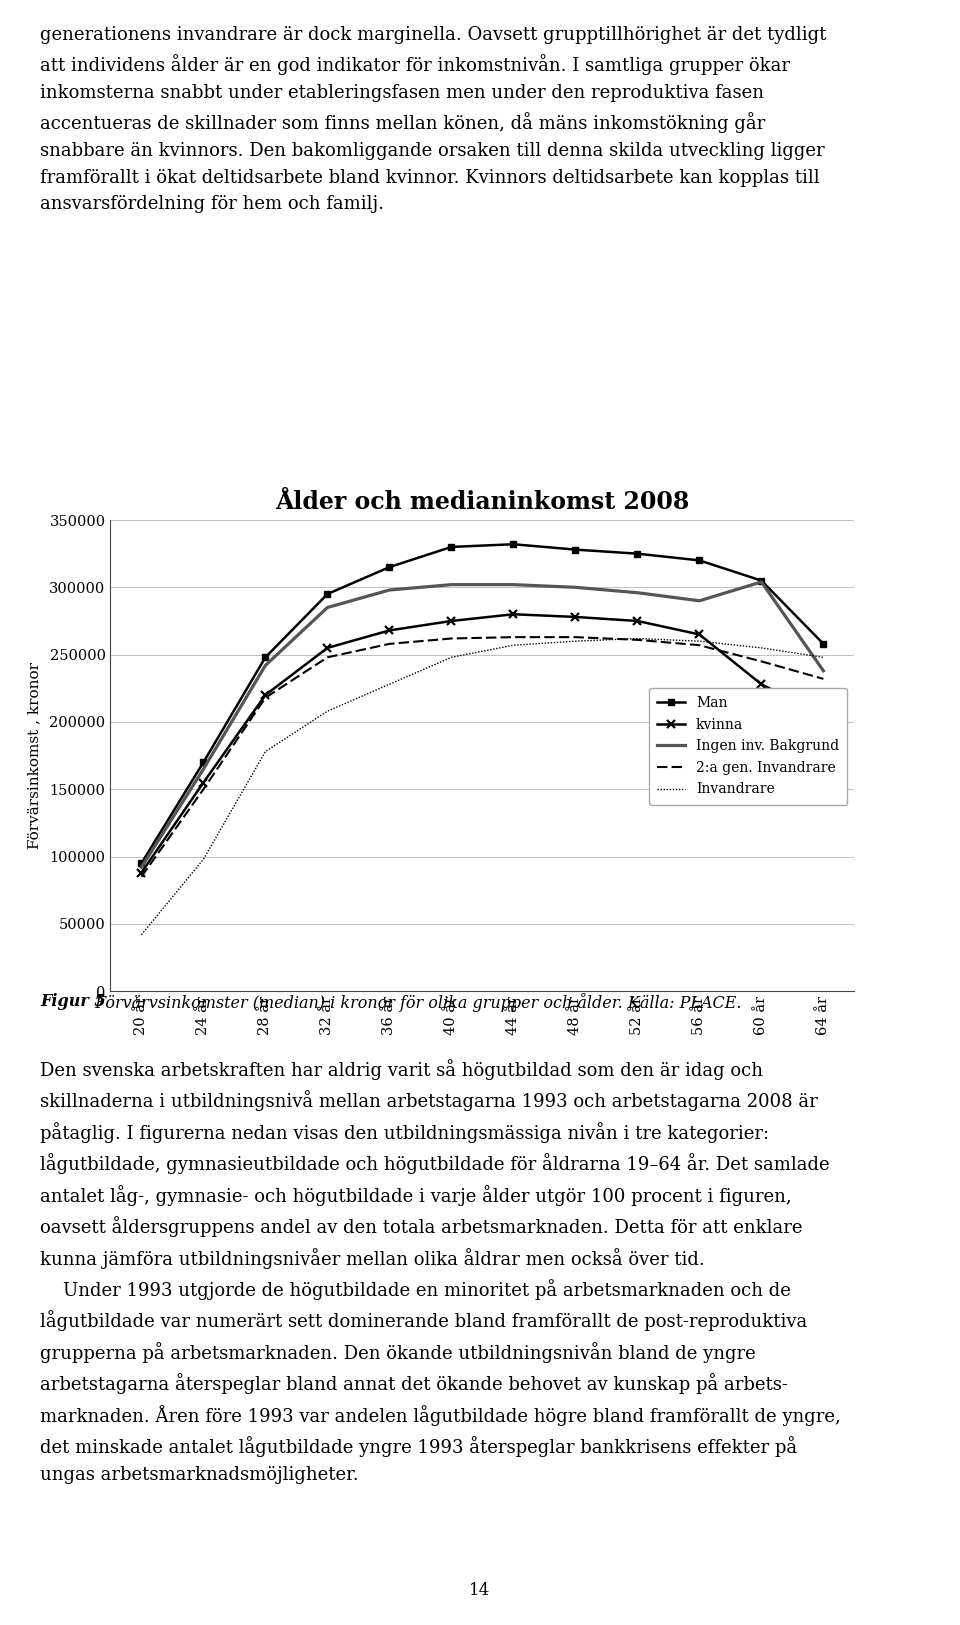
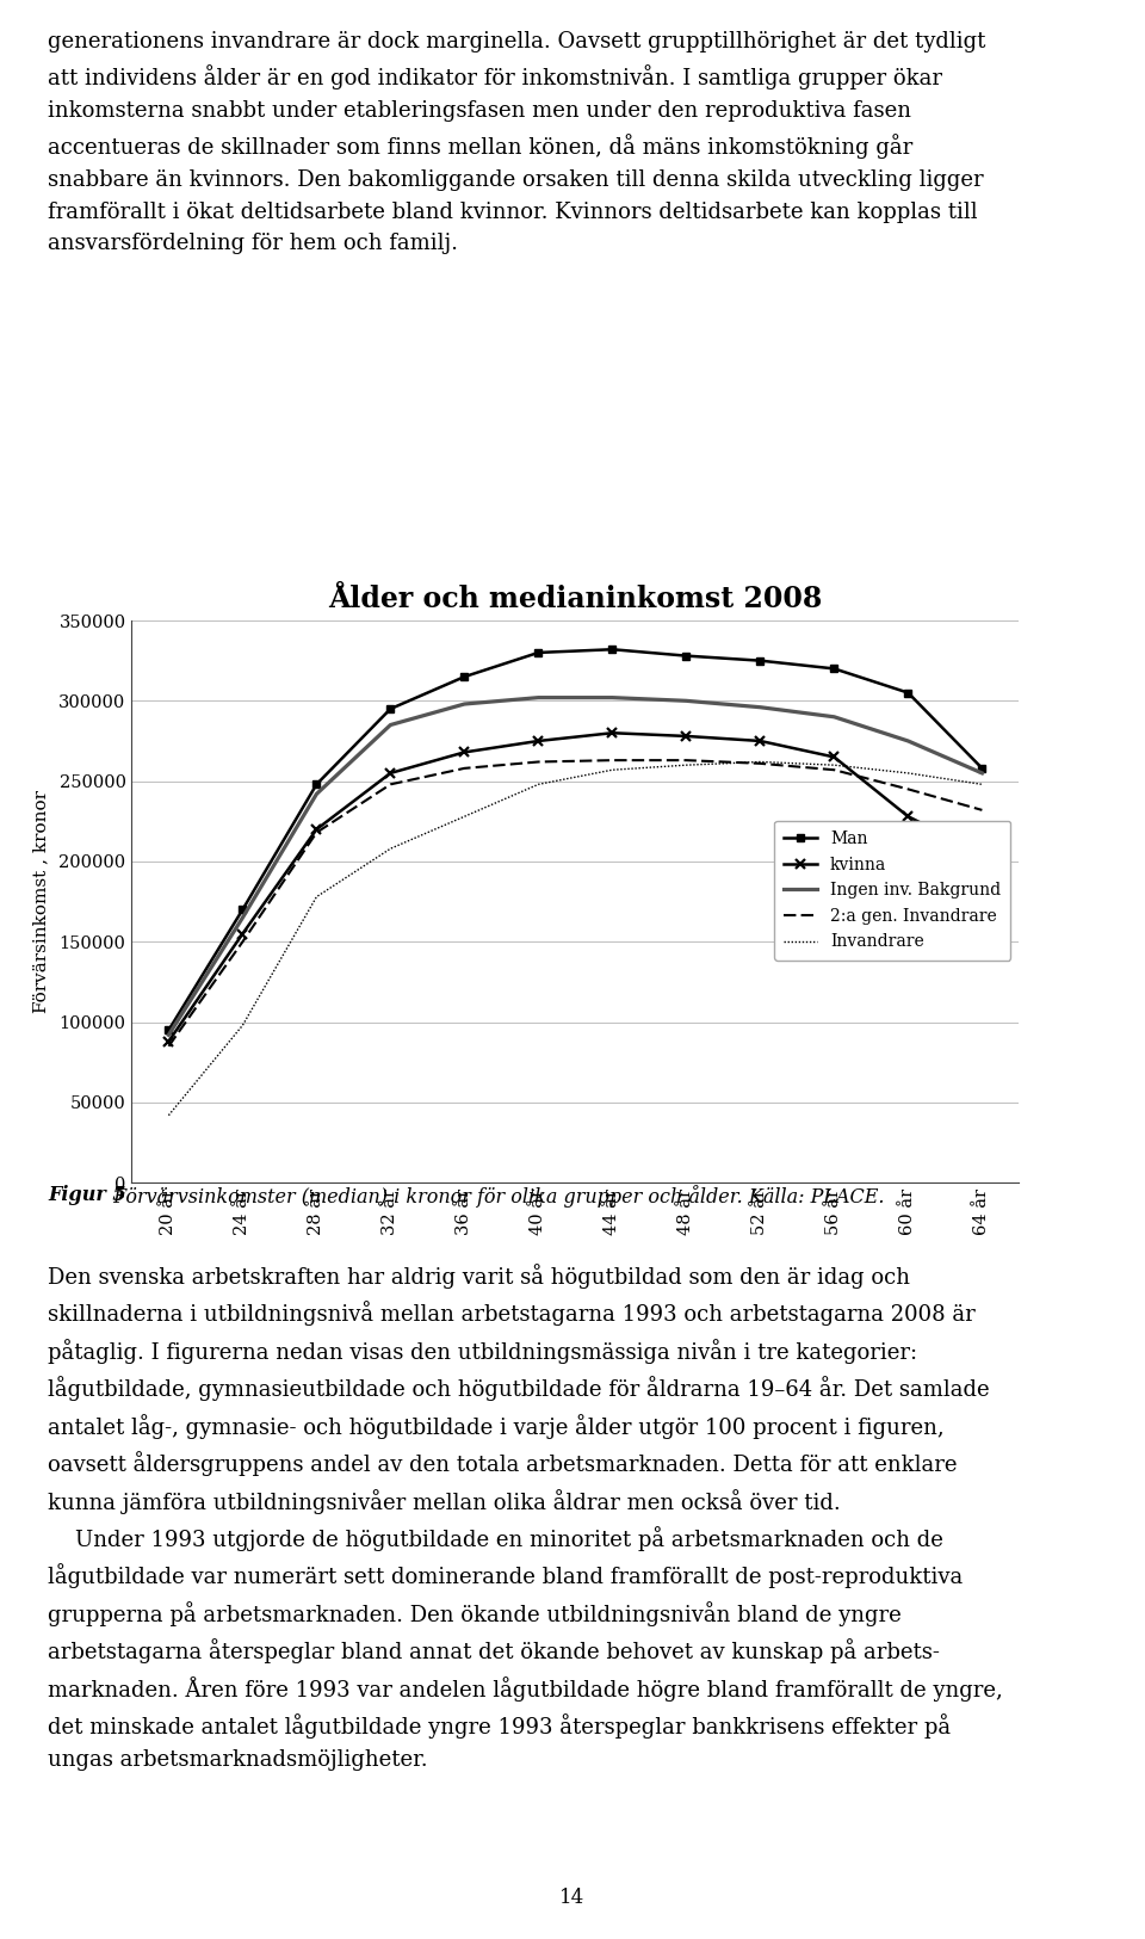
Ingen inv. Bakgrund/60 år: 304000 -> 275000
Ingen inv. Bakgrund/64 år: 238000 -> 255000
